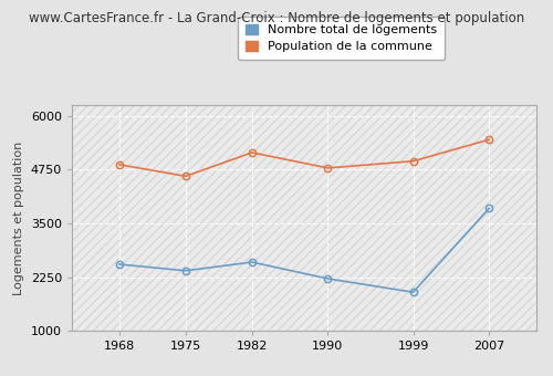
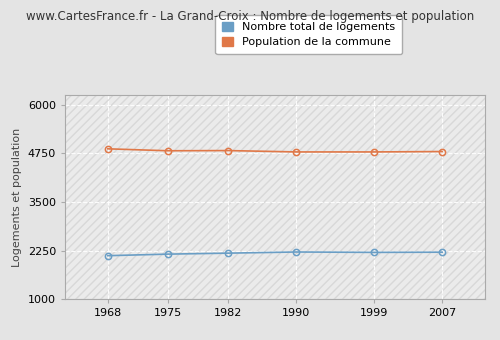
Nombre total de logements/1968: 2550 -> 2120
Nombre total de logements/1975: 2400 -> 2160
Population de la commune/1975: 4600 -> 4820
Nombre total de logements/1982: 2600 -> 2180
Population de la commune/1982: 5150 -> 4820
Nombre total de logements/1999: 1900 -> 2200
Population de la commune/1999: 4950 -> 4790
Nombre total de logements/2007: 3850 -> 2210
Population de la commune/2007: 5450 -> 4800
